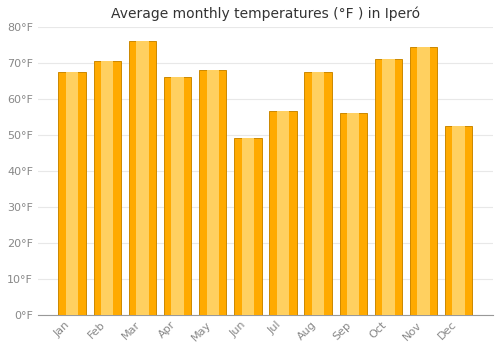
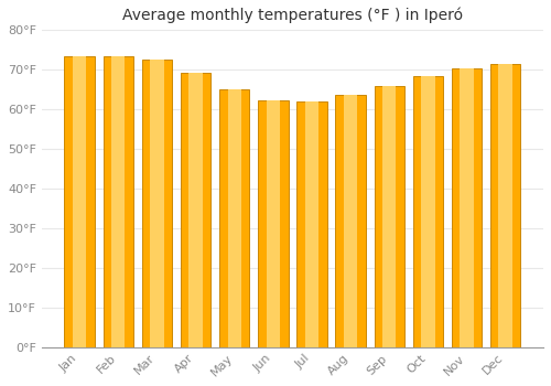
Jan: 67.5°F -> 73.4°F
Feb: 70.5°F -> 73.4°F
Mar: 76.0°F -> 72.5°F
Apr: 66.0°F -> 69.1°F
May: 68.0°F -> 64.9°F
Jun: 49.0°F -> 62.1°F
Jul: 56.5°F -> 61.9°F
Aug: 67.5°F -> 63.5°F
Sep: 56.0°F -> 65.7°F
Oct: 71.0°F -> 68.2°F
Nov: 74.5°F -> 70.3°F
Dec: 52.5°F -> 71.4°F
